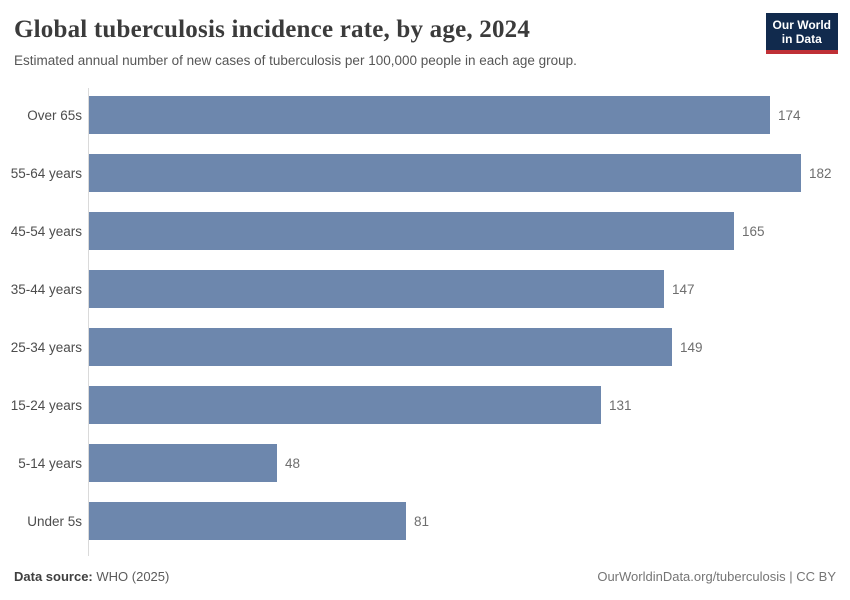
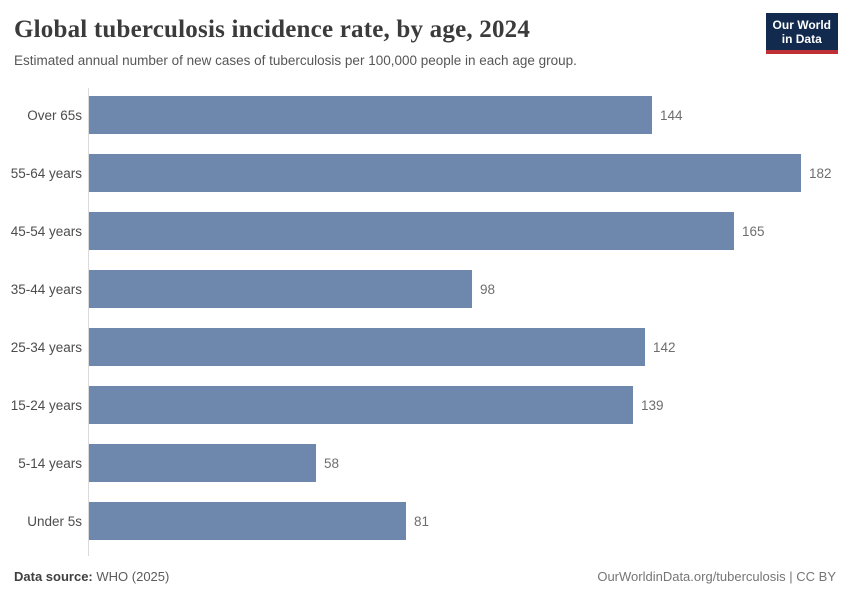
Over 65s: 174 -> 144
35-44 years: 147 -> 98
25-34 years: 149 -> 142
15-24 years: 131 -> 139
5-14 years: 48 -> 58
